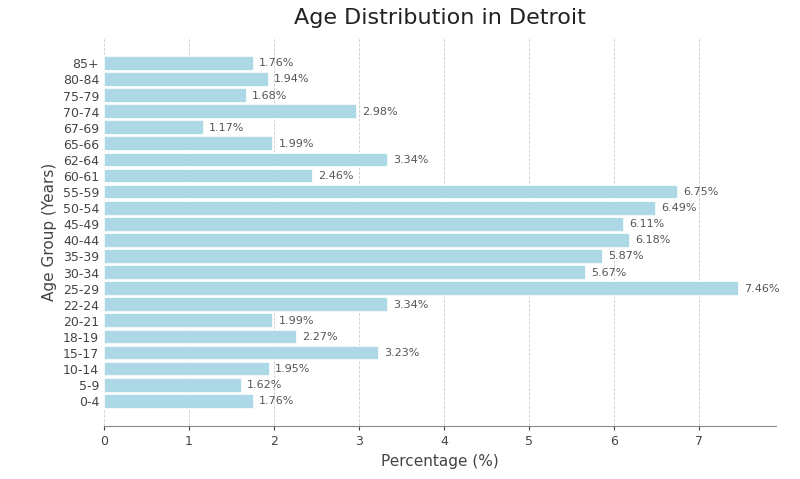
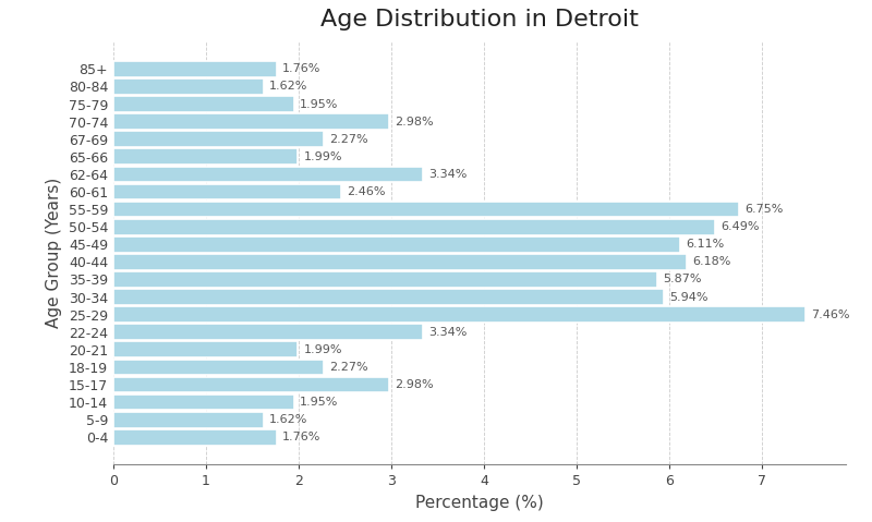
80-84: 1.94% -> 1.62%
75-79: 1.68% -> 1.95%
67-69: 1.17% -> 2.27%
30-34: 5.67% -> 5.94%
15-17: 3.23% -> 2.98%
